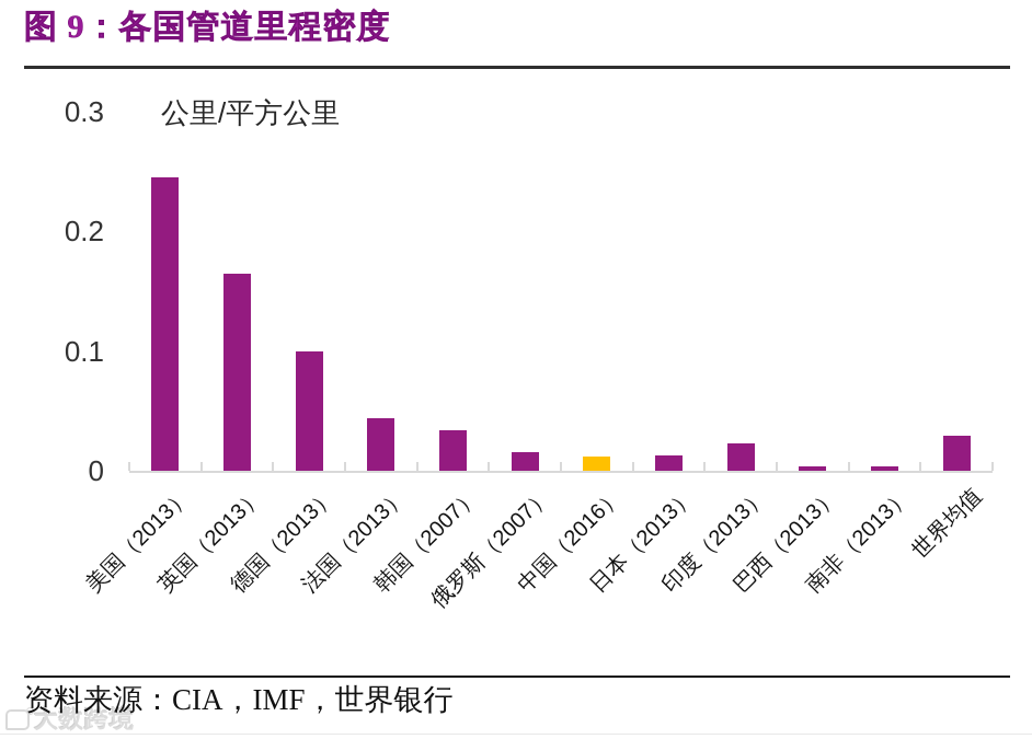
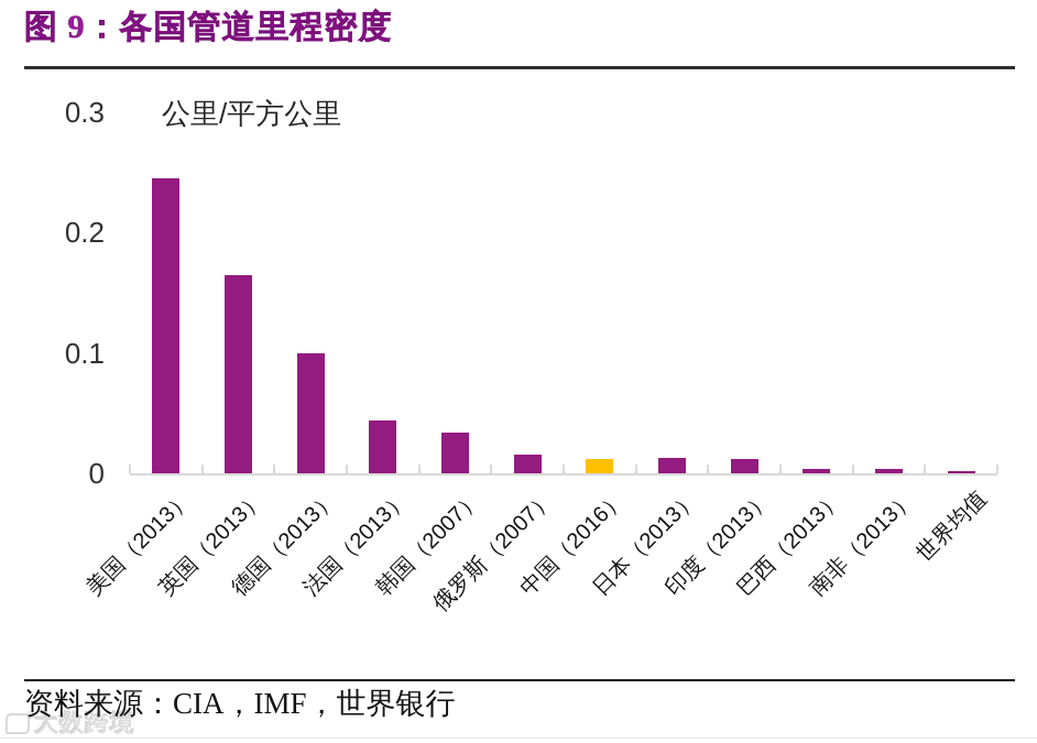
印度（2013）: 0.023 -> 0.012
世界均值: 0.029 -> 0.002
